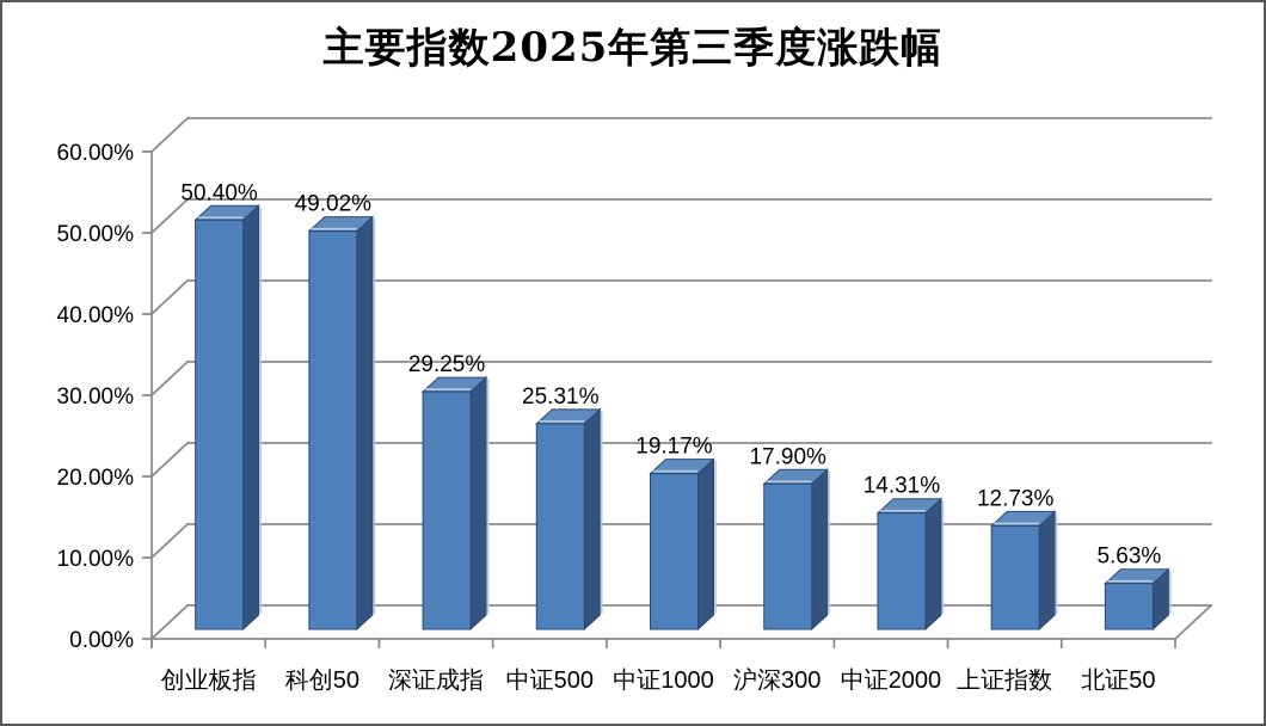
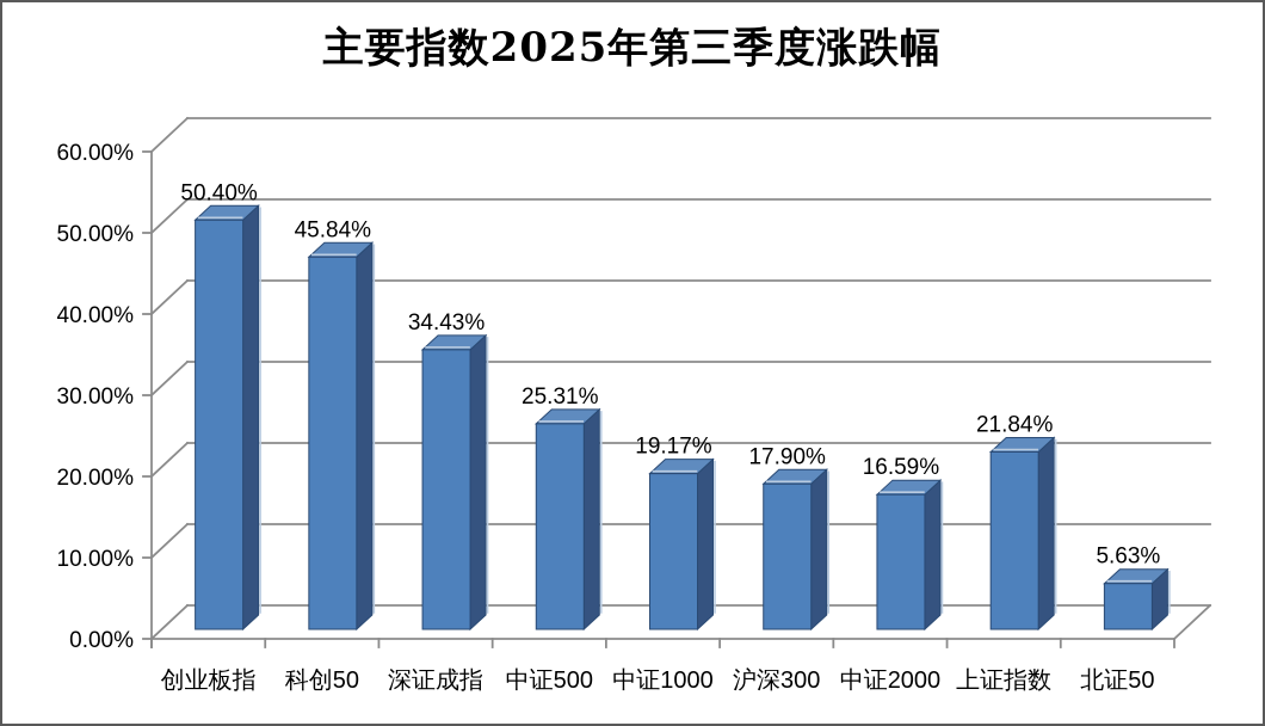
科创50: 49.02% -> 45.84%
深证成指: 29.25% -> 34.43%
中证2000: 14.31% -> 16.59%
上证指数: 12.73% -> 21.84%
